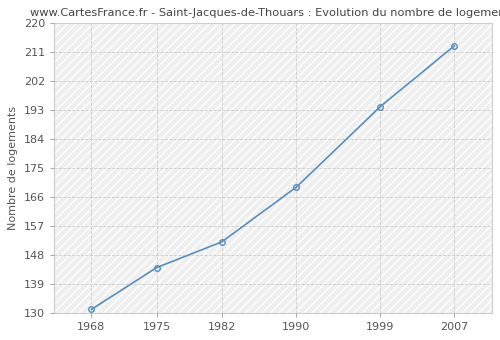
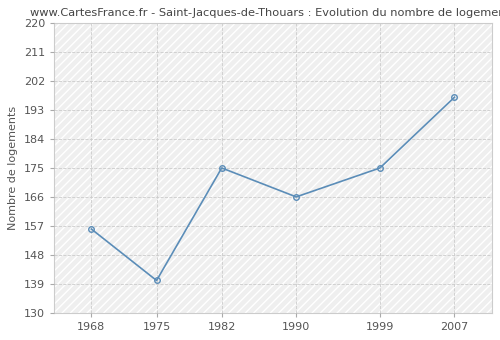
1968: 131 -> 156
1975: 144 -> 140
1982: 152 -> 175
1990: 169 -> 166
1999: 194 -> 175
2007: 213 -> 197
